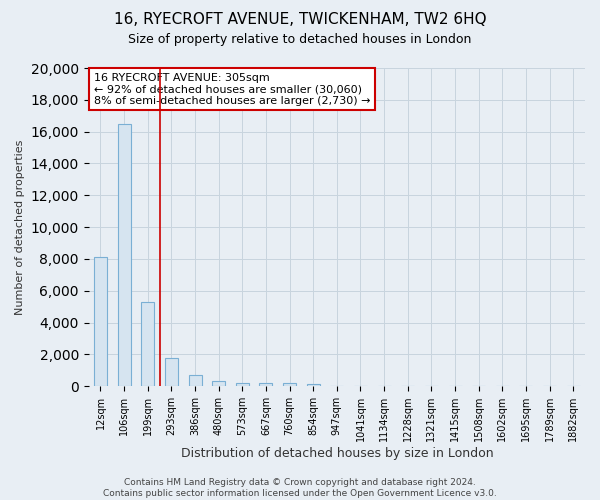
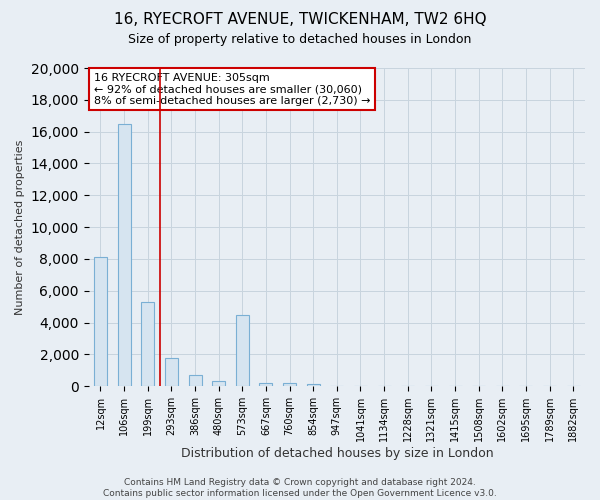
573sqm: 200 -> 4,500
